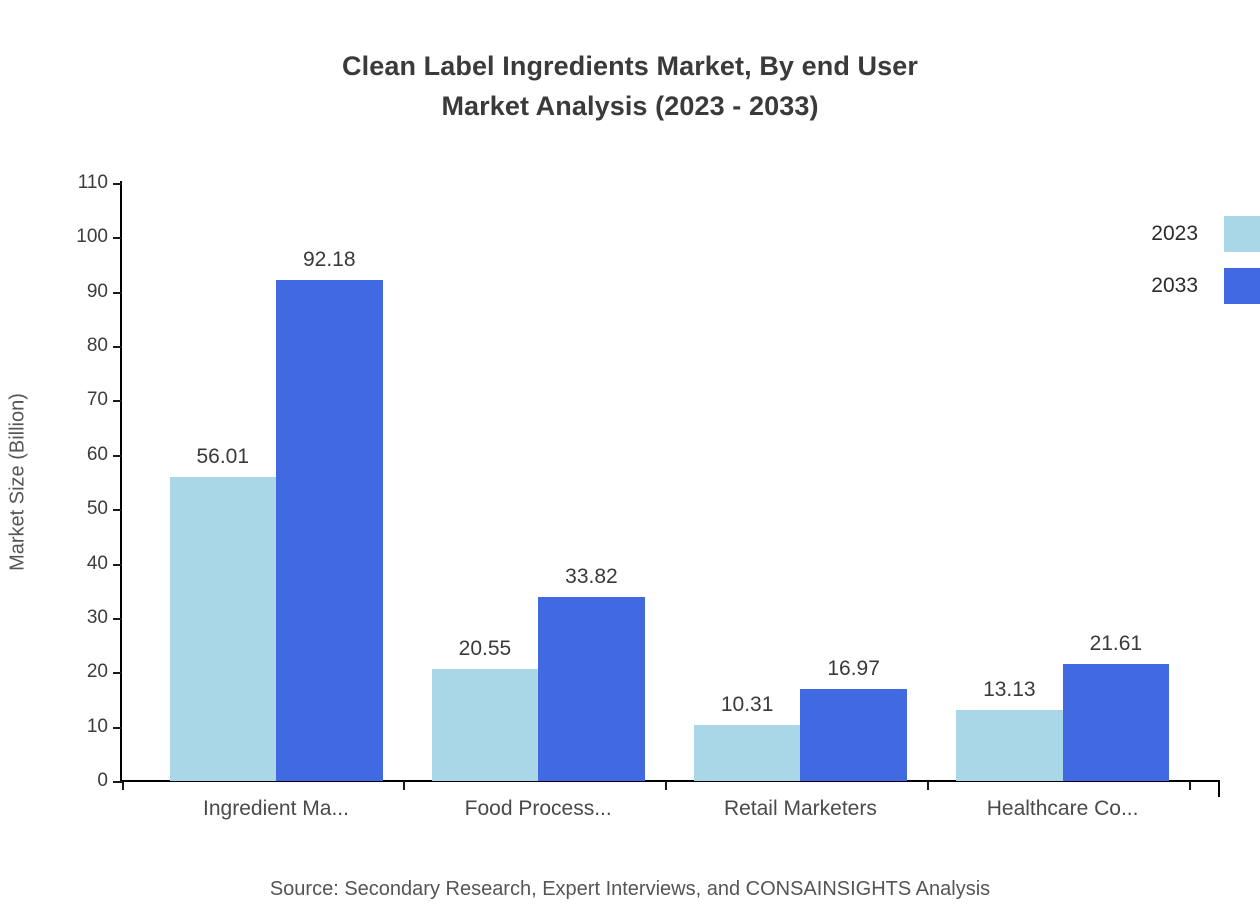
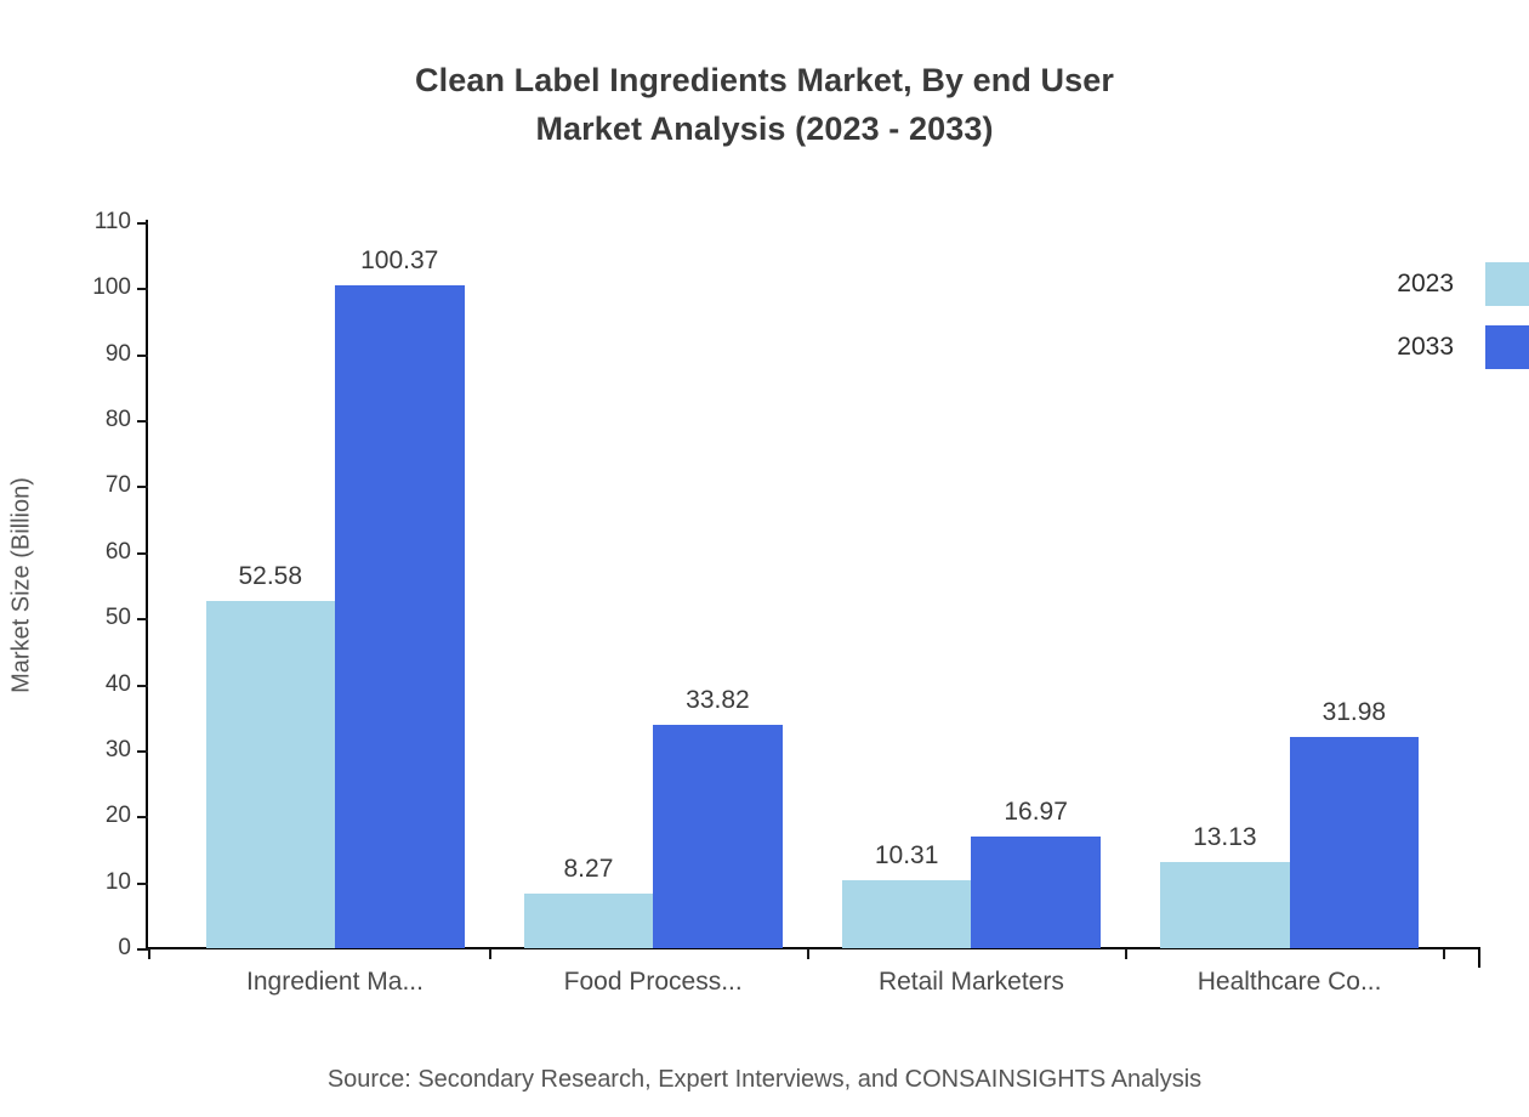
2023/Ingredient Ma...: 56.01 -> 52.58
2033/Ingredient Ma...: 92.18 -> 100.37
2023/Food Process...: 20.55 -> 8.27
2033/Healthcare Co...: 21.61 -> 31.98
